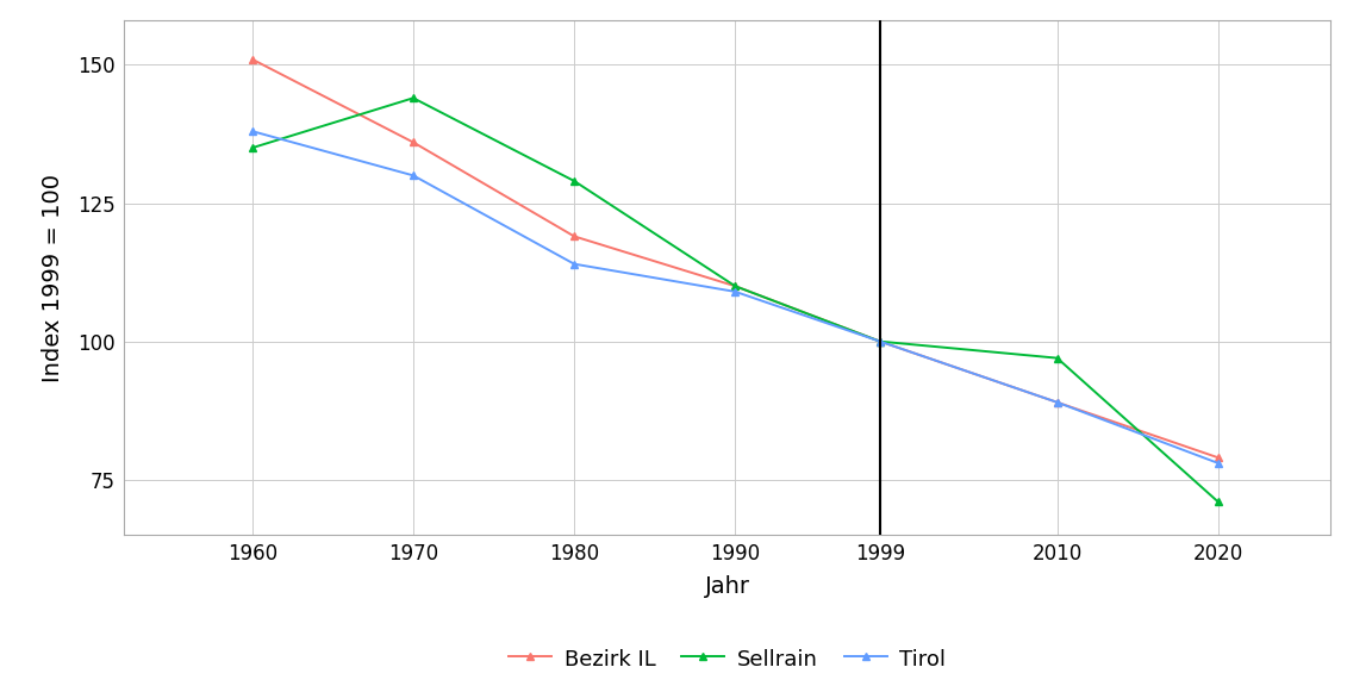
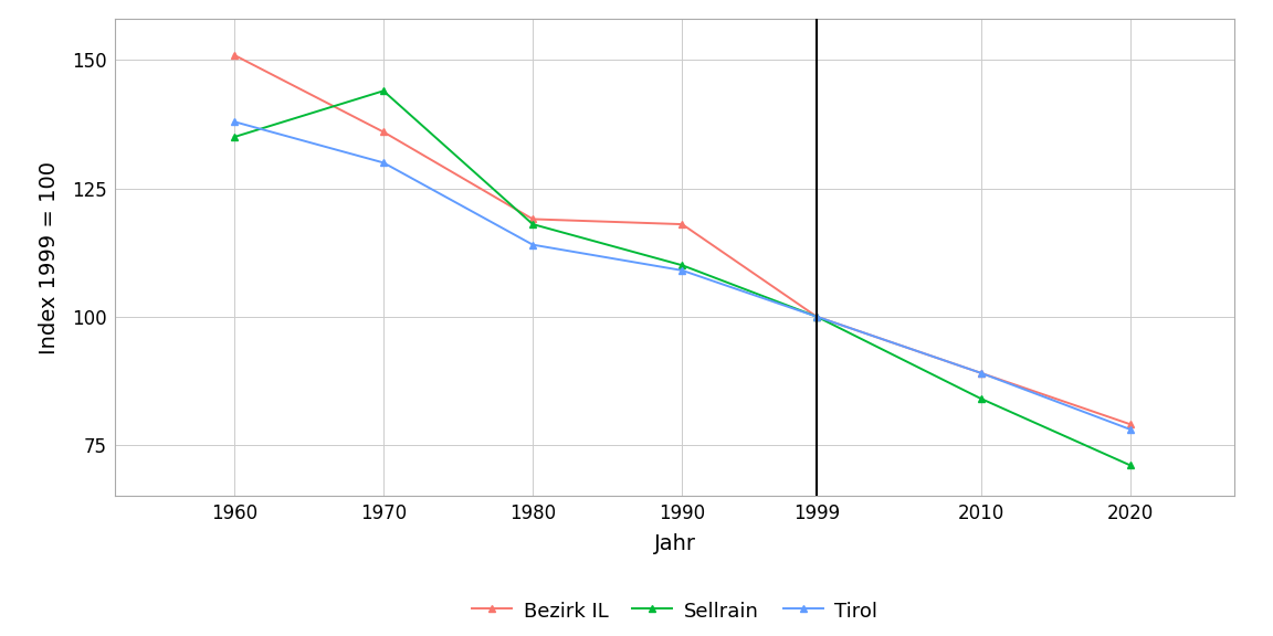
Sellrain/1980: 129 -> 118
Bezirk IL/1990: 110 -> 118
Sellrain/2010: 97 -> 84
